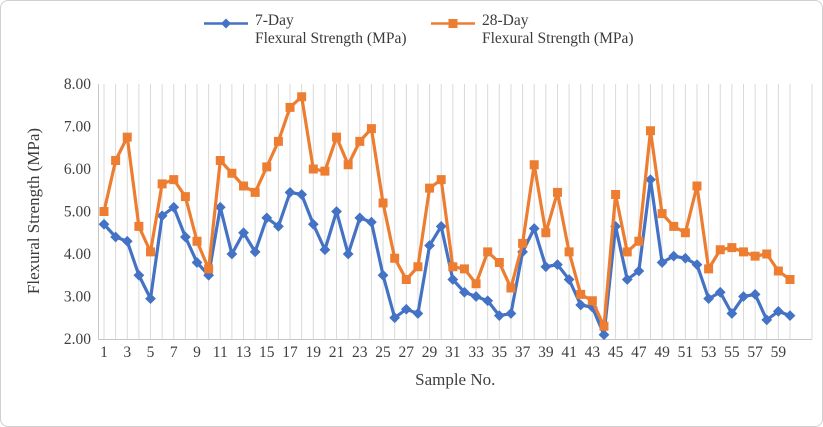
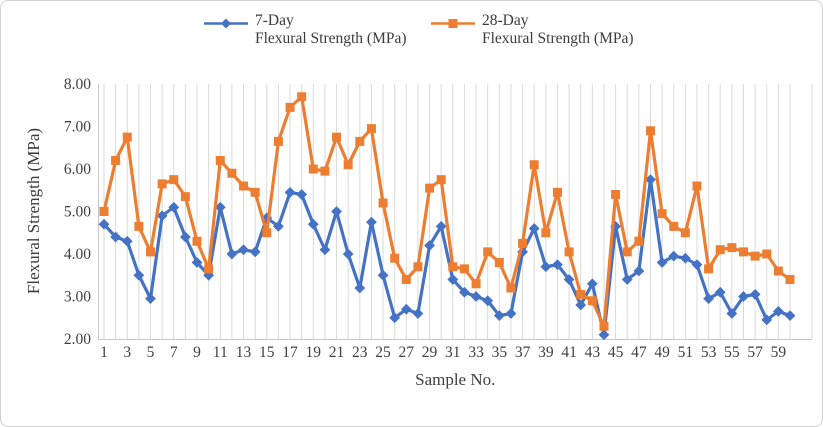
7-Day Flexural Strength (MPa)/13: 4.5 -> 4.1
28-Day Flexural Strength (MPa)/15: 6.0 -> 4.5
7-Day Flexural Strength (MPa)/23: 4.8 -> 3.2
7-Day Flexural Strength (MPa)/43: 2.8 -> 3.3
